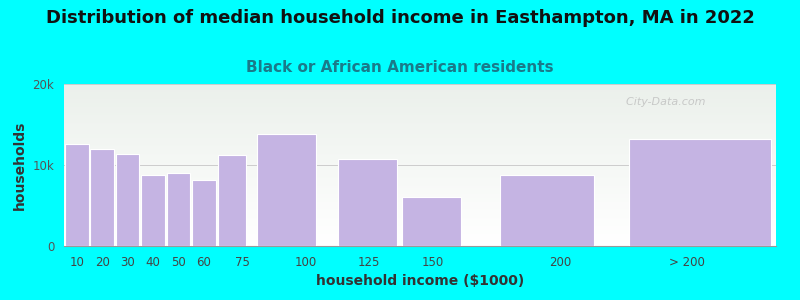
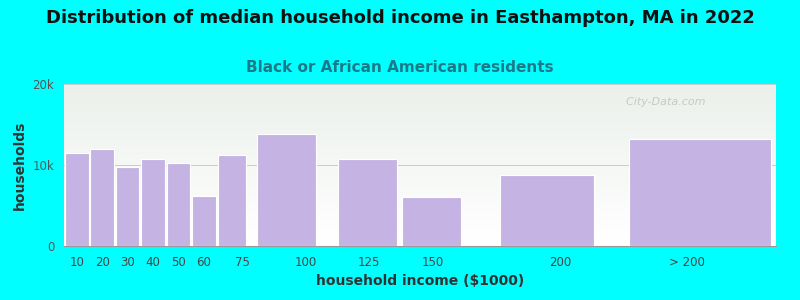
10: 12.6k -> 11.5k
30: 11.4k -> 9.8k
40: 8.8k -> 10.7k
50: 9.0k -> 10.2k
60: 8.2k -> 6.2k
